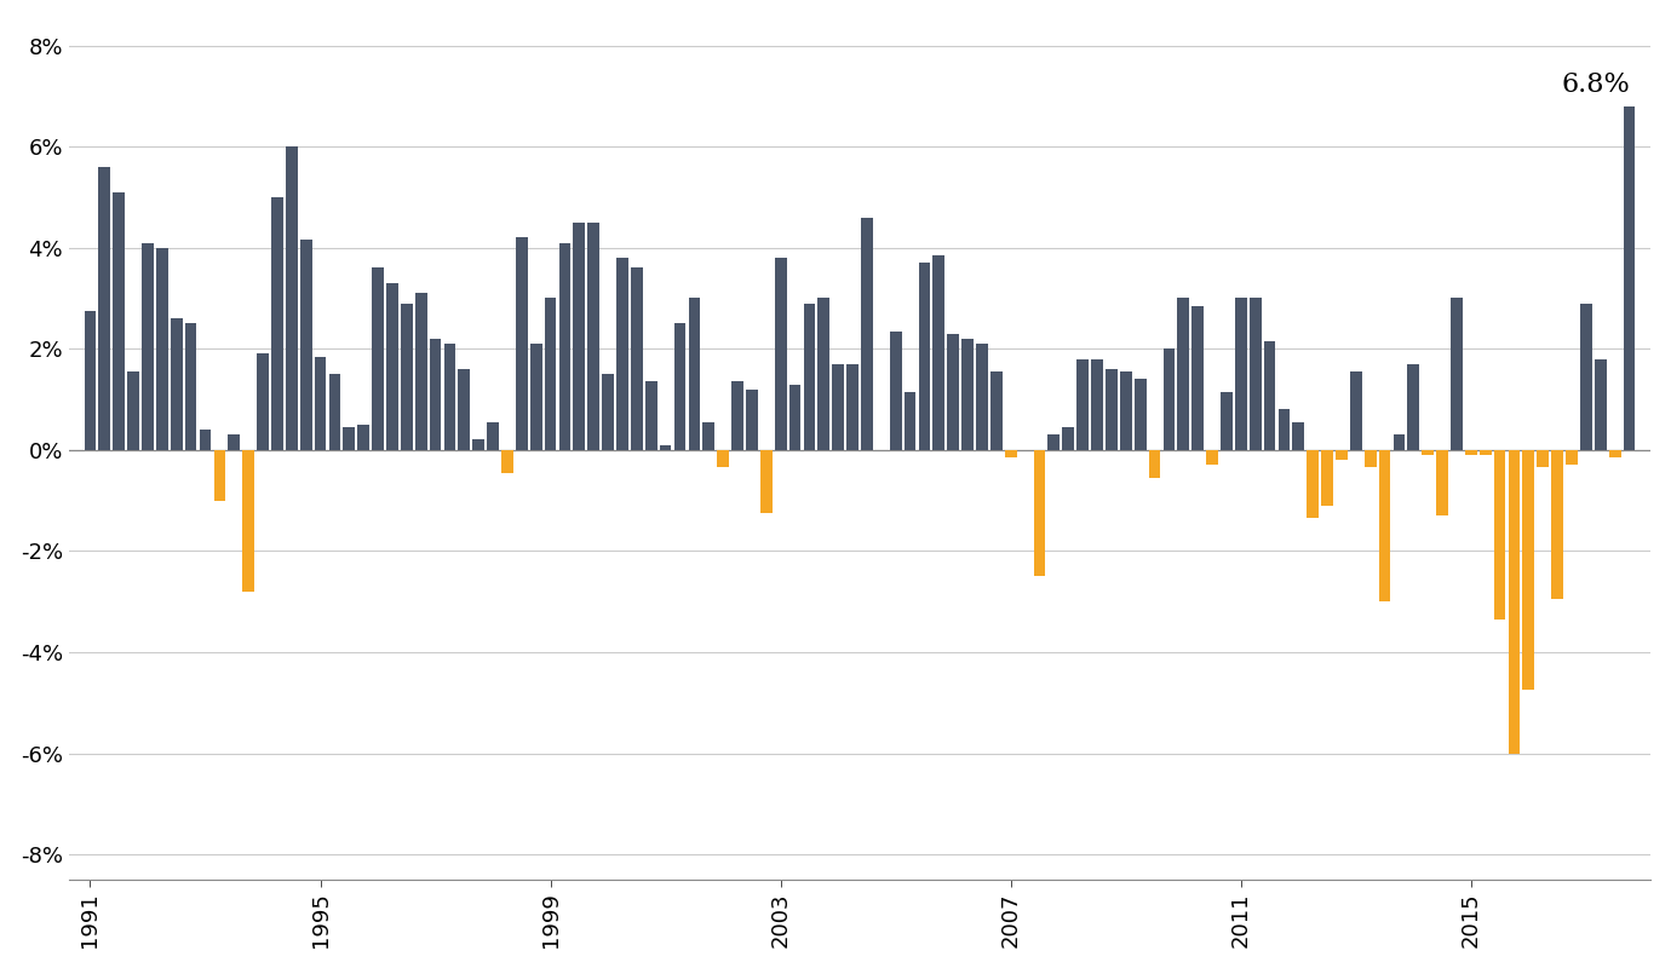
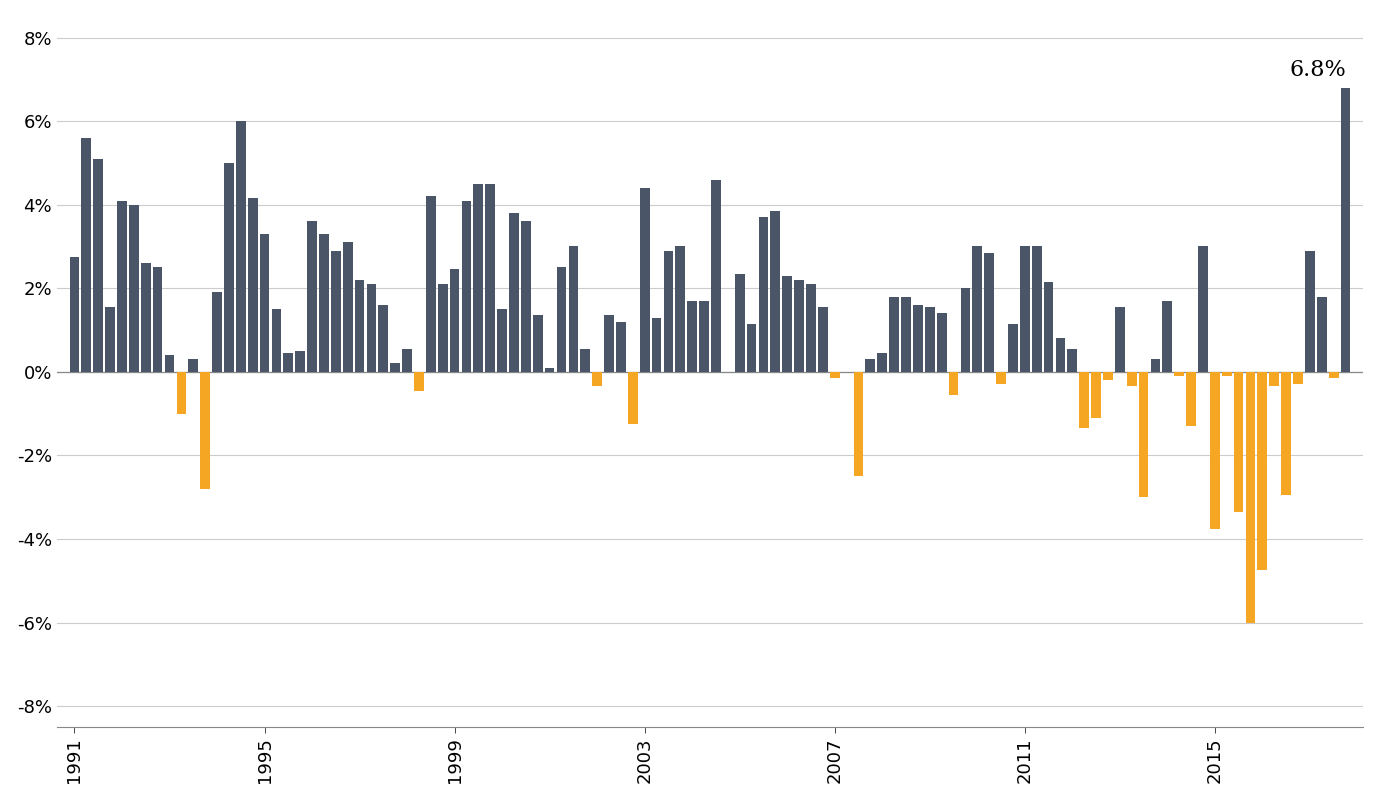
1995: 1.85% -> 3.30%
1999: 3.00% -> 2.45%
2003: 3.80% -> 4.40%
2015: -0.10% -> -3.75%
